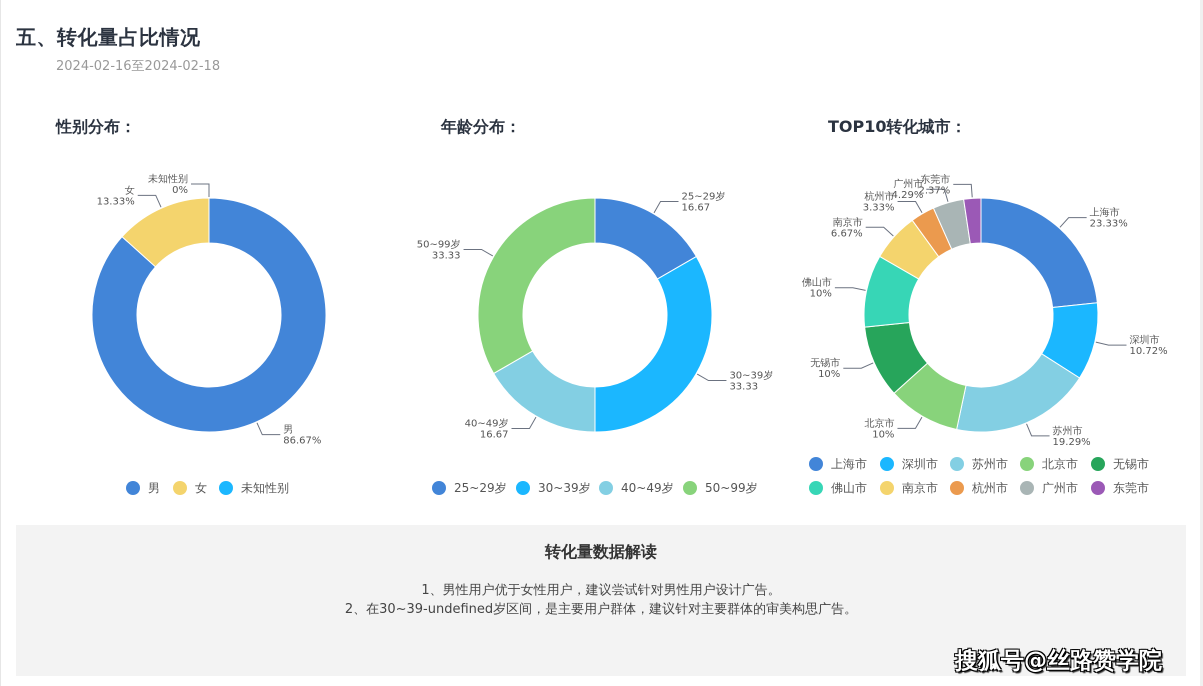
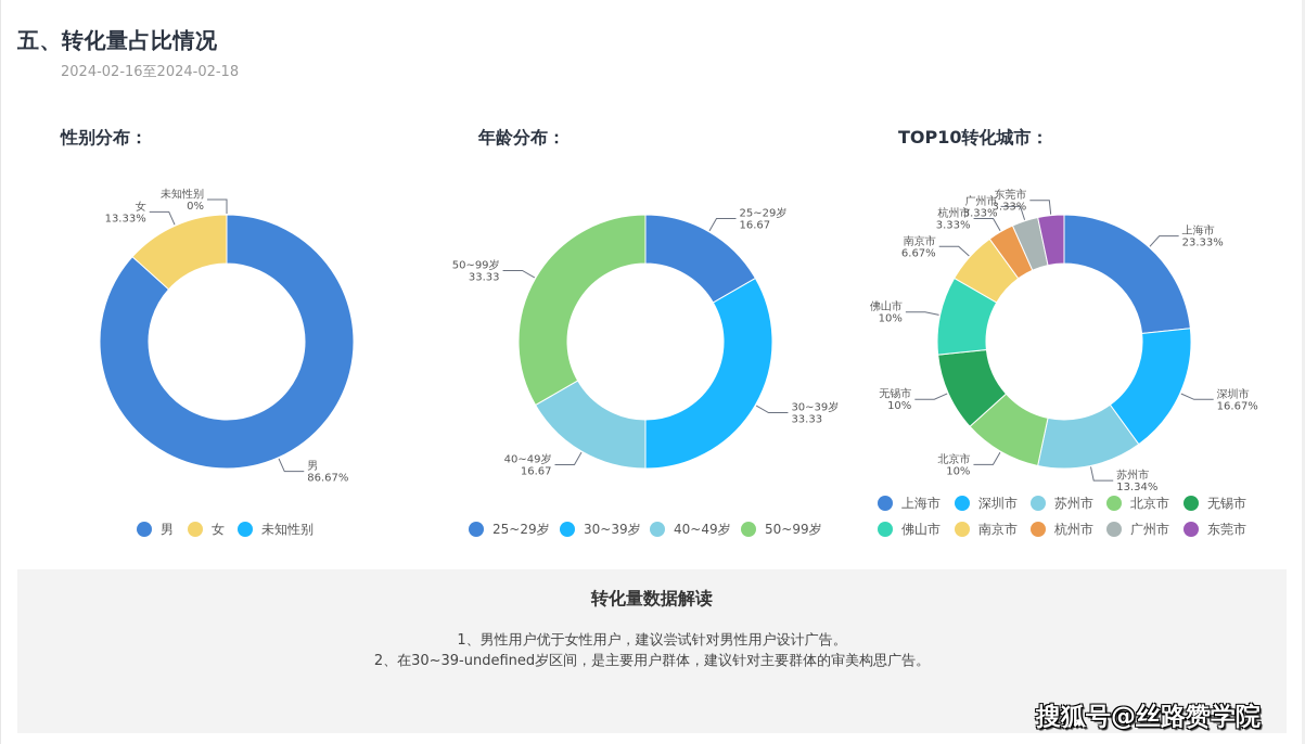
TOP10转化城市：/深圳市: 10.72% -> 16.67%
TOP10转化城市：/苏州市: 19.29% -> 13.34%
TOP10转化城市：/广州市: 4.29% -> 3.33%
TOP10转化城市：/东莞市: 2.37% -> 3.33%
